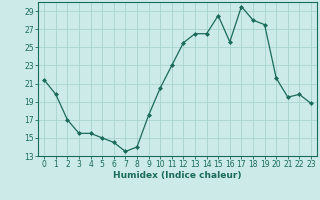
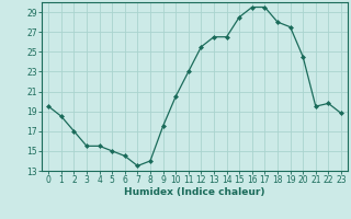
0: 21.4 -> 19.5
1: 19.8 -> 18.5
16: 25.6 -> 29.5
20: 21.6 -> 24.5
